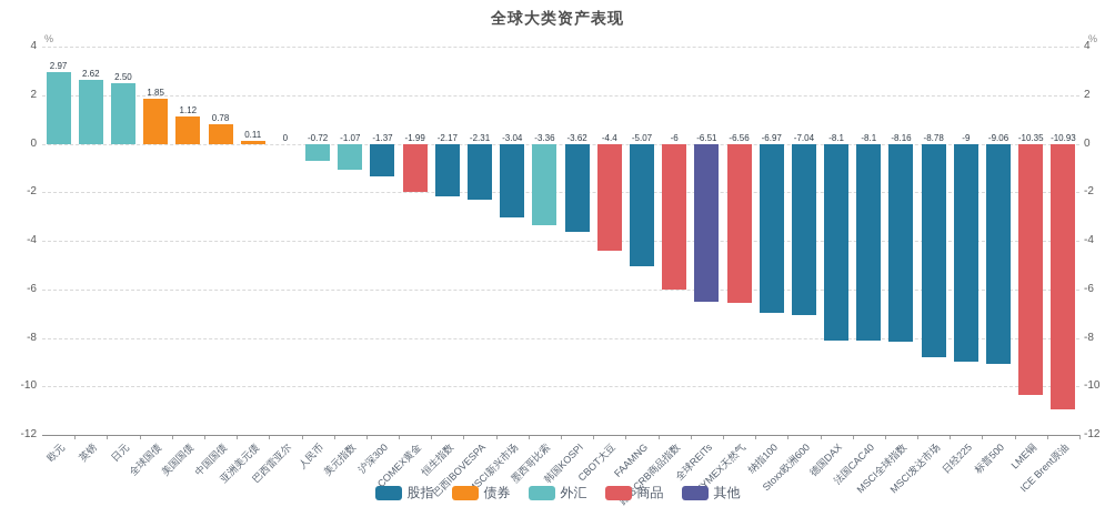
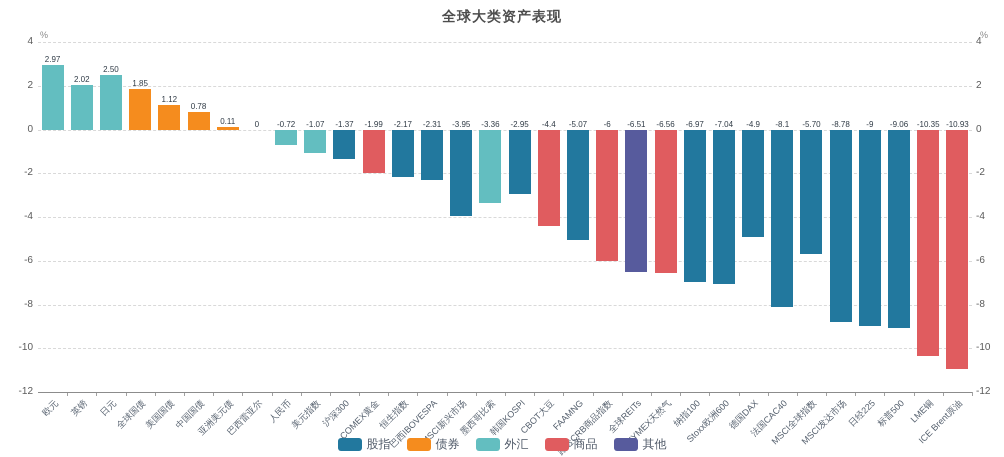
英镑: 2.62 -> 2.02
MSCI新兴市场: -3.04 -> -3.95
韩国KOSPI: -3.62 -> -2.95
德国DAX: -8.1 -> -4.9
MSCI全球指数: -8.16 -> -5.70
